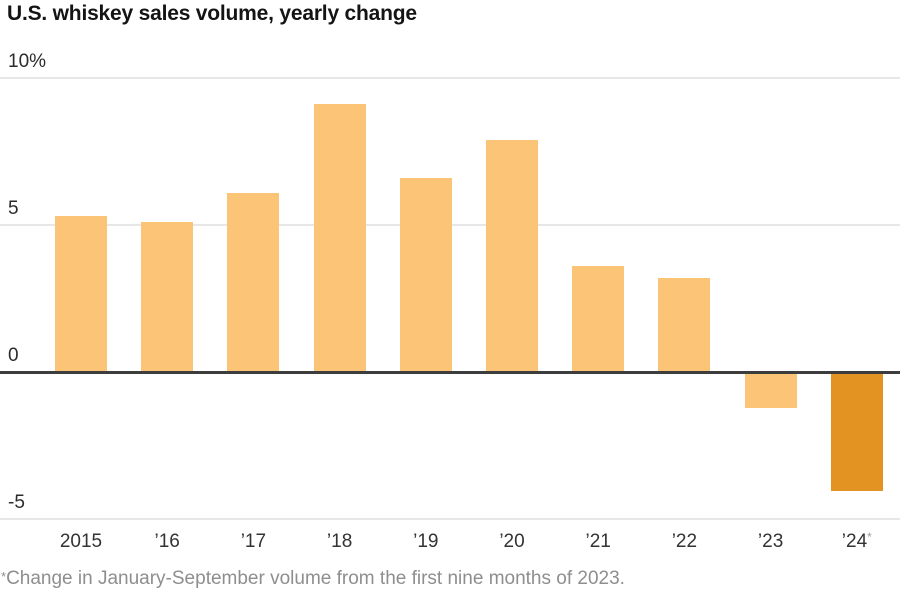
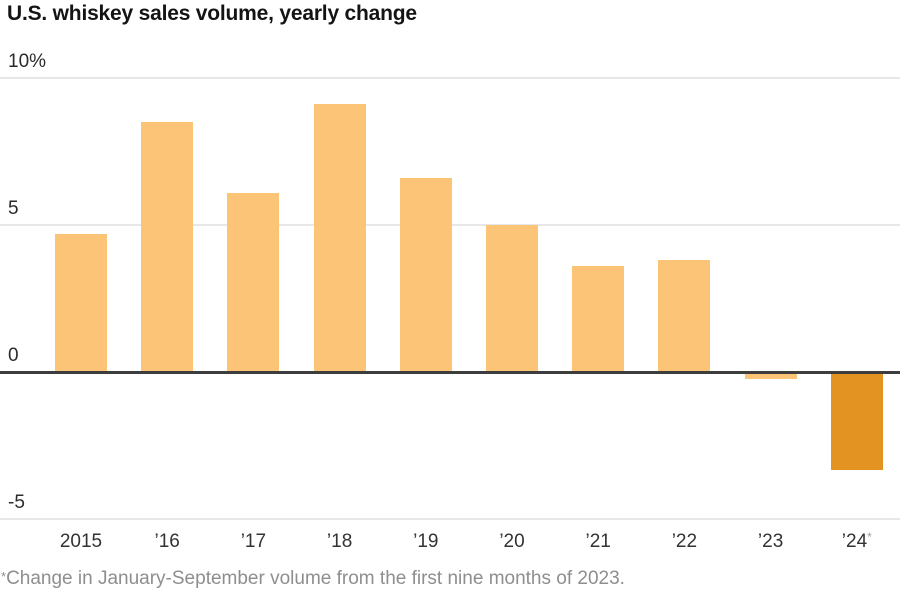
2015: 5.3% -> 4.7%
’16: 5.1% -> 8.5%
’20: 7.9% -> 5.0%
’22: 3.2% -> 3.8%
’23: -1.2% -> -0.2%
’24*: -4.0% -> -3.3%
